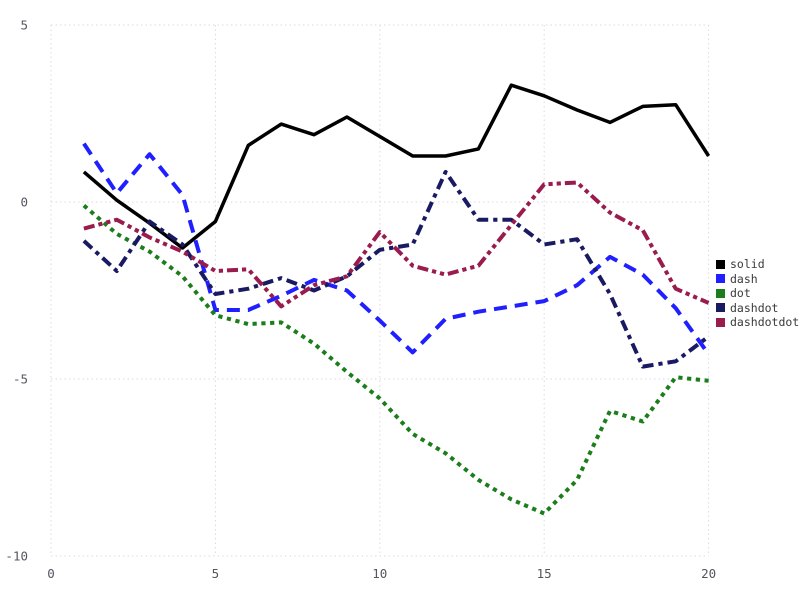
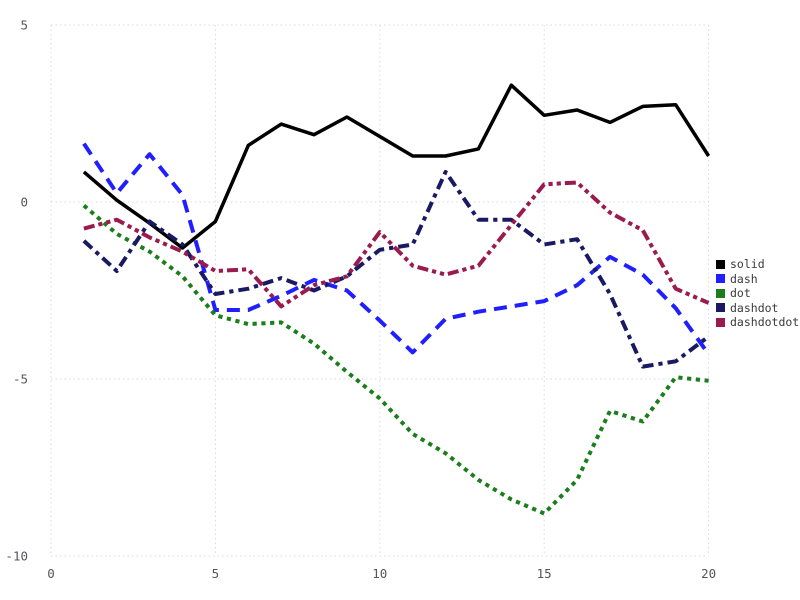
solid/15: 3.0 -> 2.5
